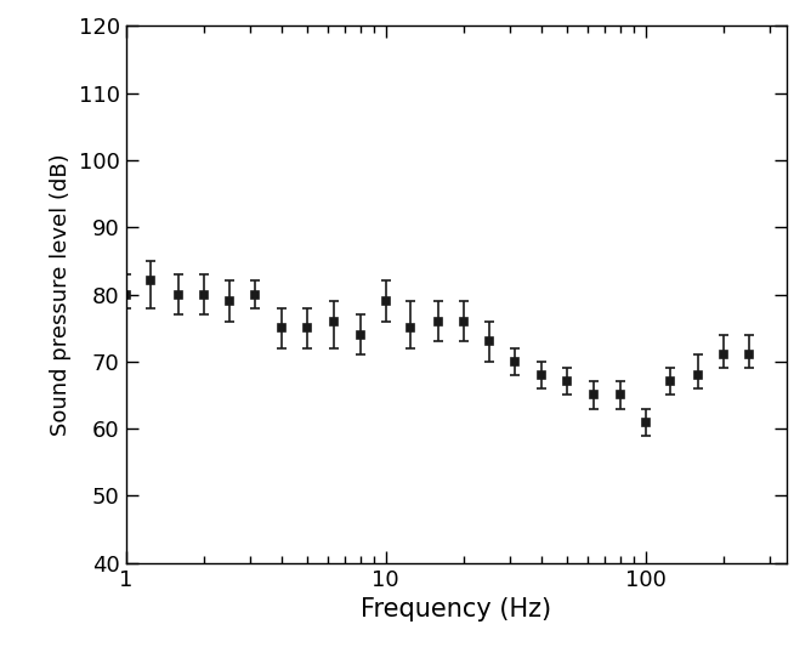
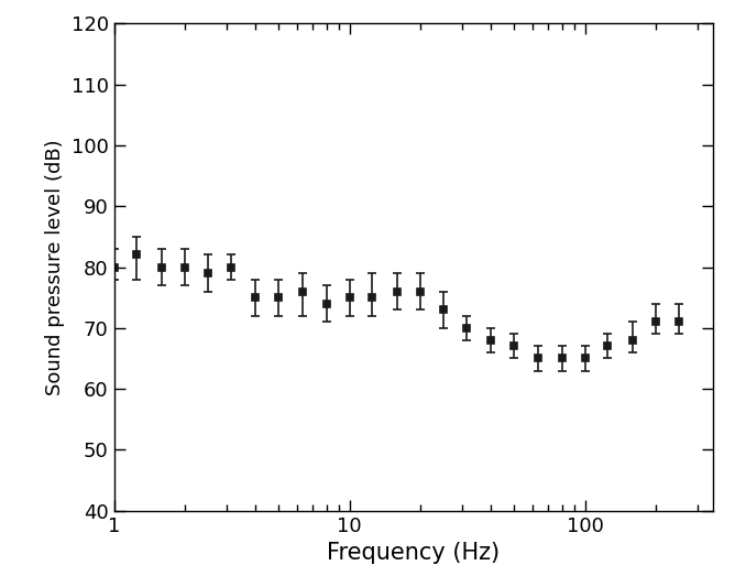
10: 79 -> 75
100: 61 -> 65
